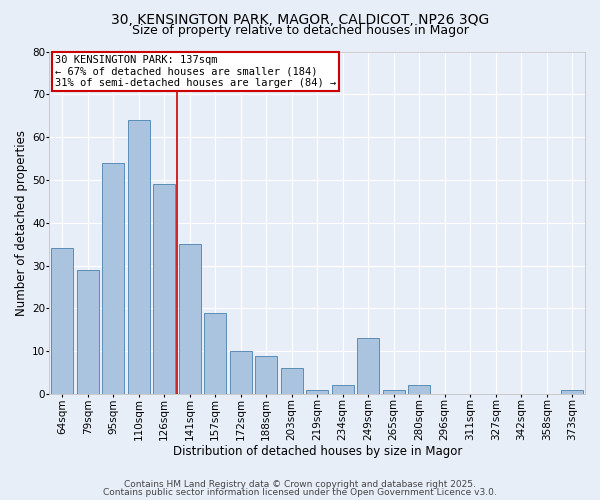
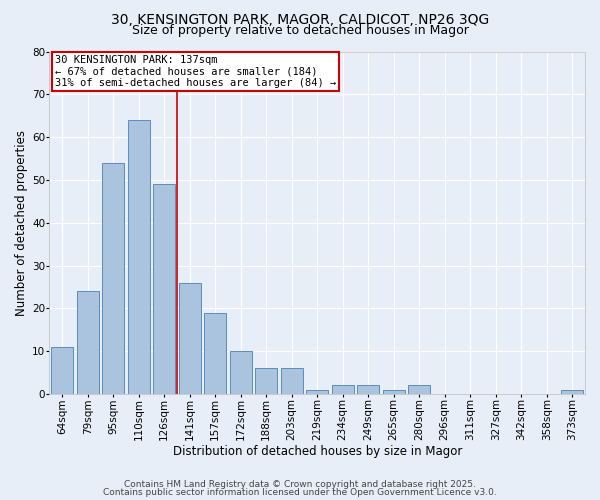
64sqm: 34 -> 11
79sqm: 29 -> 24
141sqm: 35 -> 26
188sqm: 9 -> 6
249sqm: 13 -> 2
